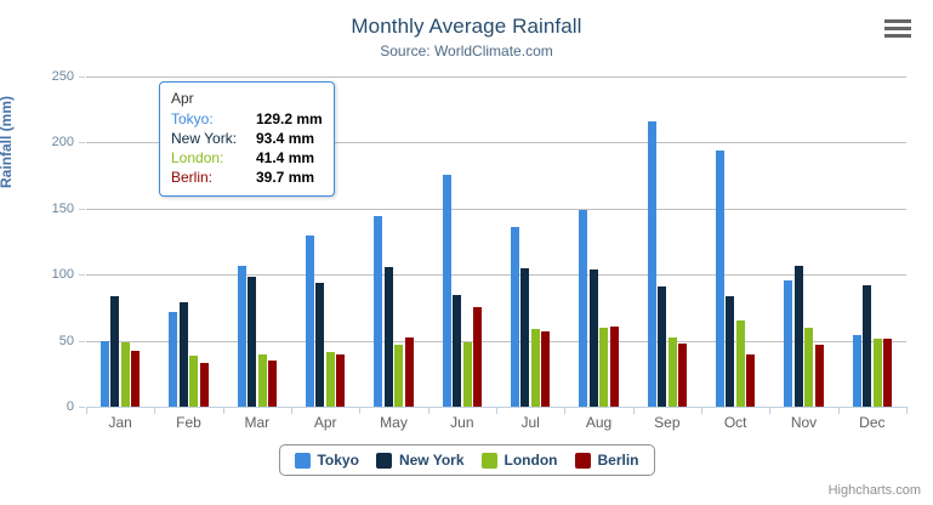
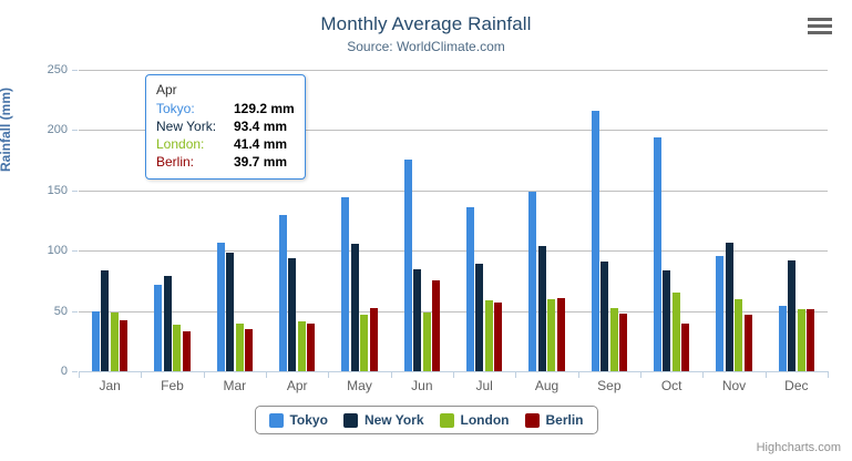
New York/Jul: 105 -> 89
